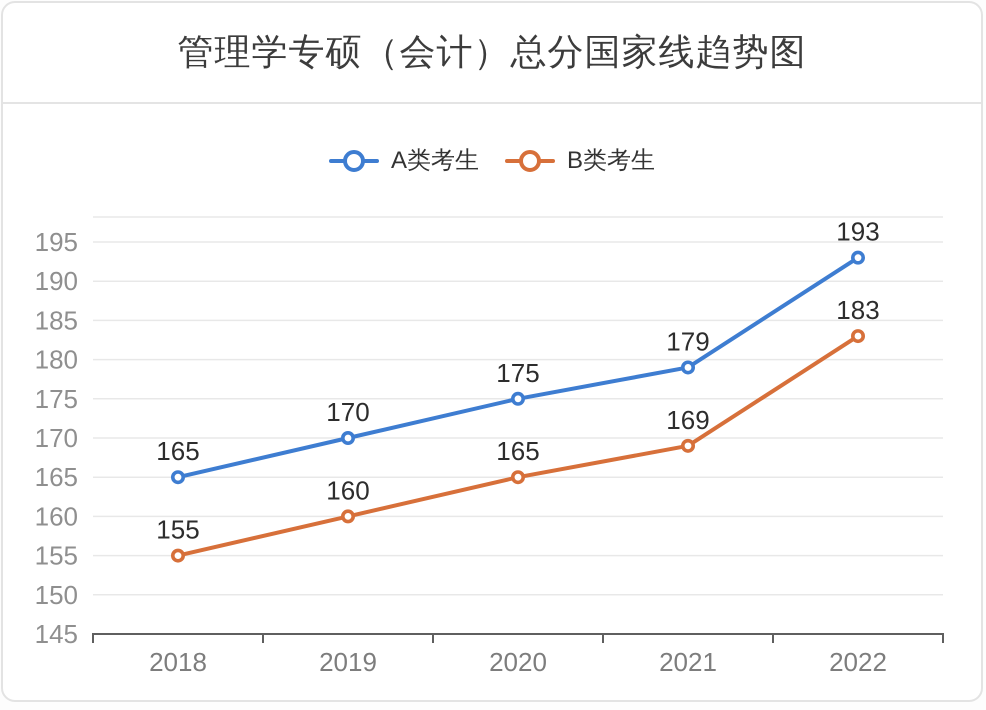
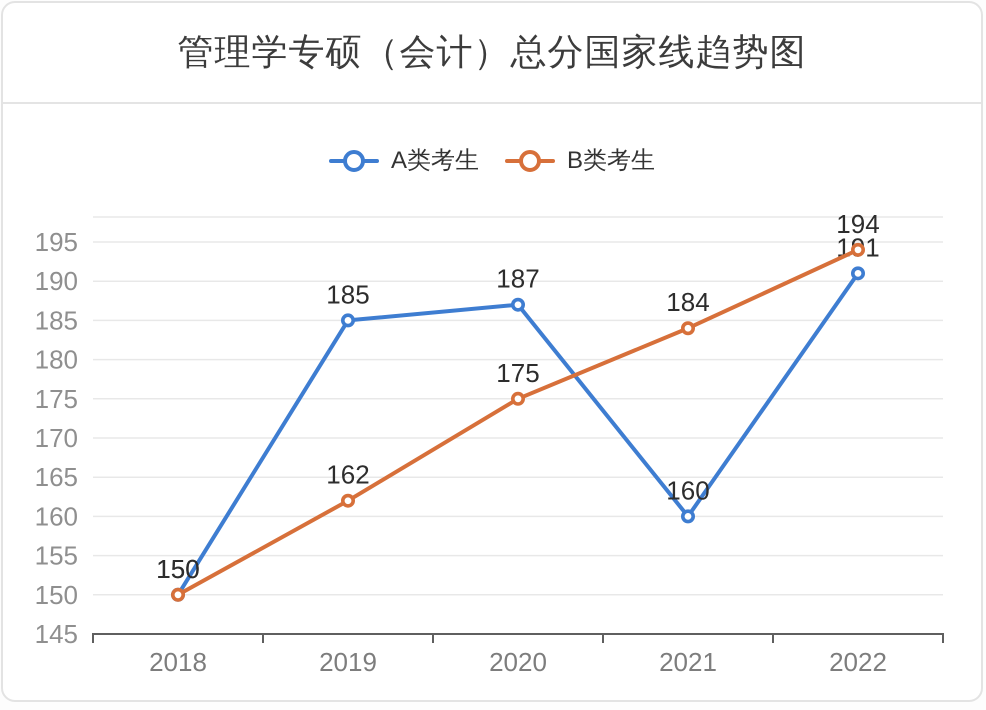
A类考生/2018: 165 -> 150
B类考生/2018: 155 -> 150
A类考生/2019: 170 -> 185
B类考生/2019: 160 -> 162
A类考生/2020: 175 -> 187
B类考生/2020: 165 -> 175
A类考生/2021: 179 -> 160
B类考生/2021: 169 -> 184
A类考生/2022: 193 -> 191
B类考生/2022: 183 -> 194
